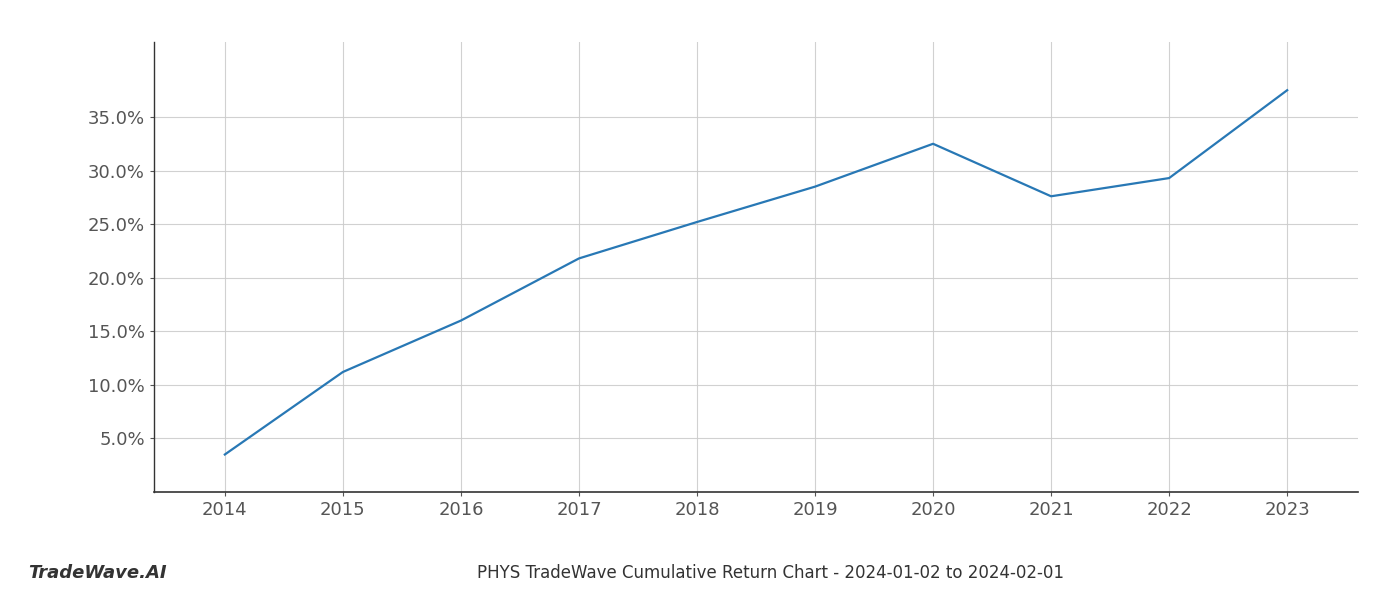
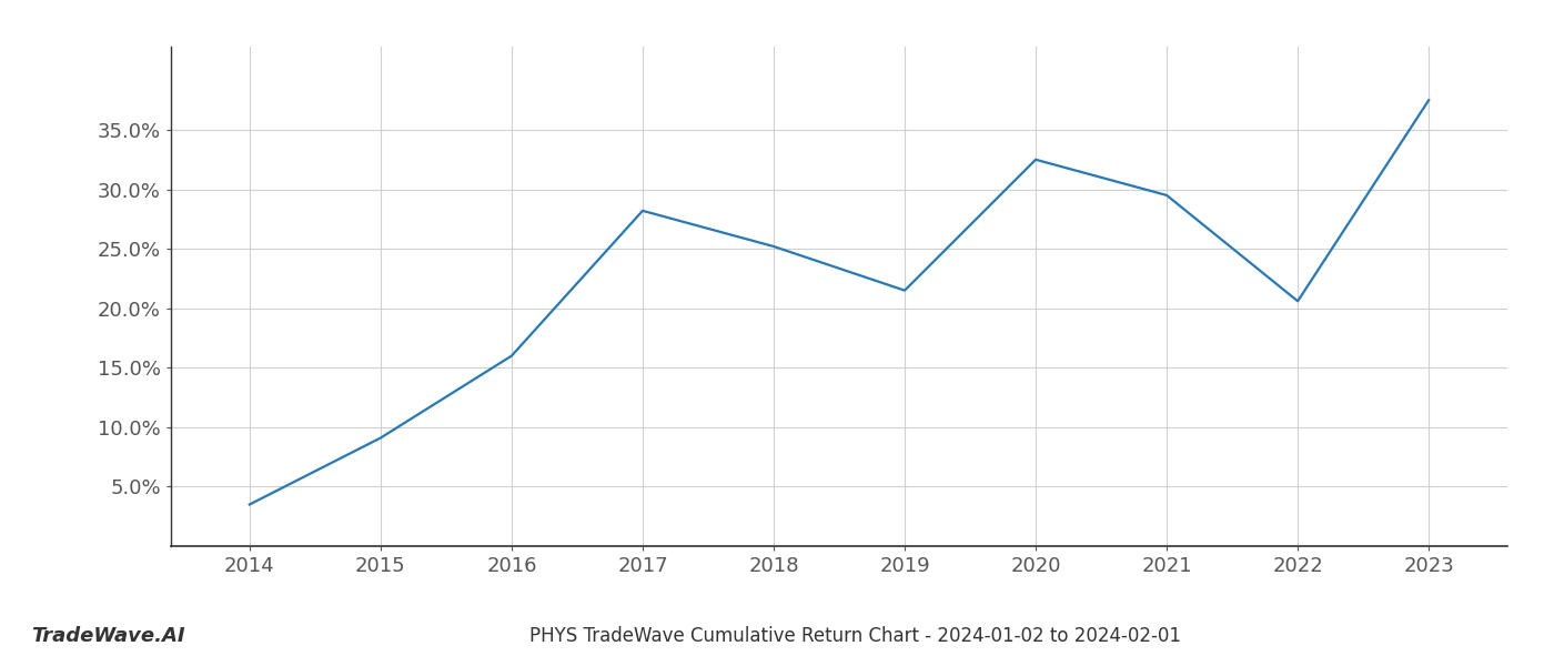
2015: 11.2% -> 9.1%
2017: 21.8% -> 28.2%
2019: 28.5% -> 21.5%
2021: 27.6% -> 29.5%
2022: 29.3% -> 20.6%
